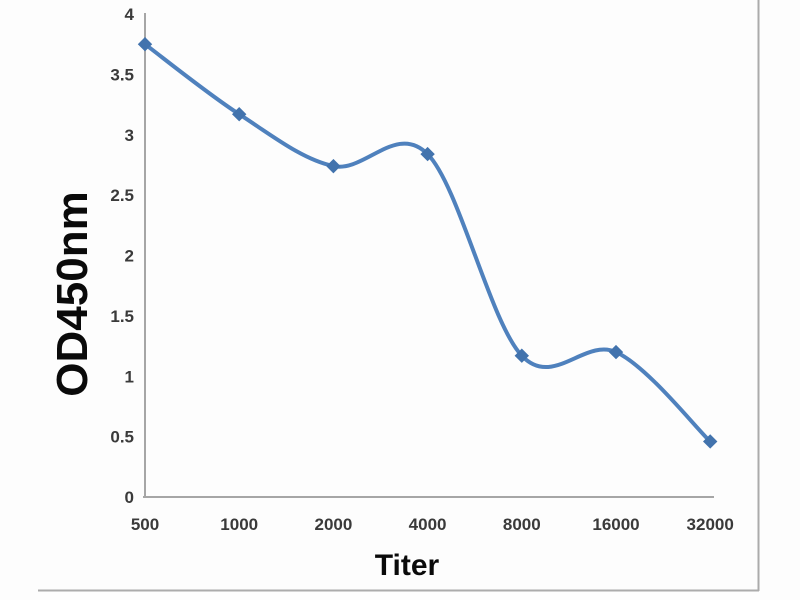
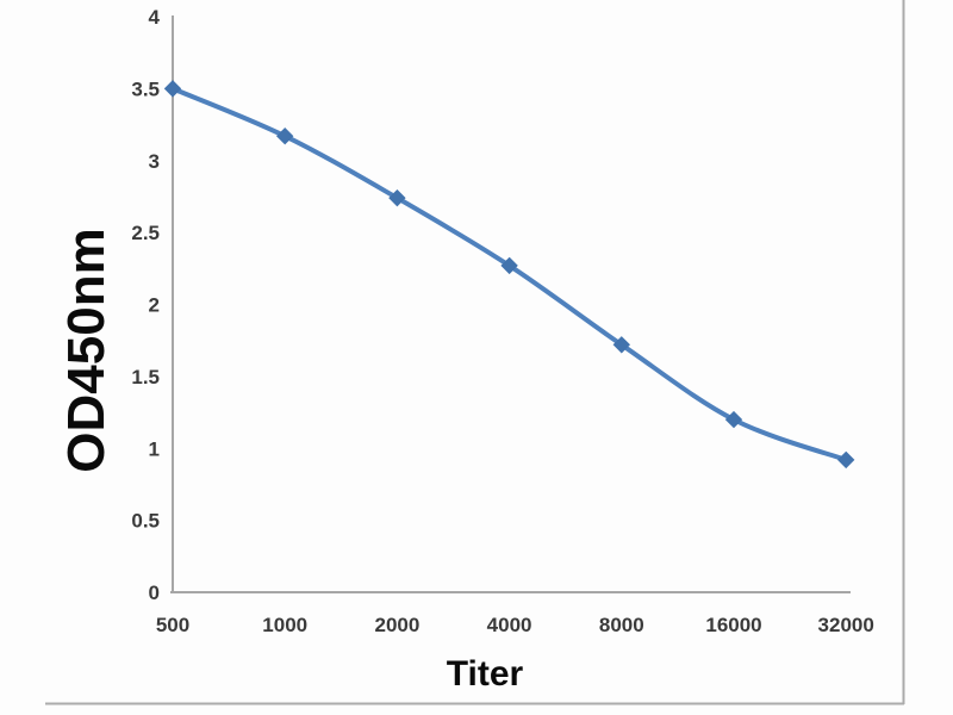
500: 3.75 -> 3.50
4000: 2.84 -> 2.27
8000: 1.17 -> 1.72
32000: 0.46 -> 0.92
